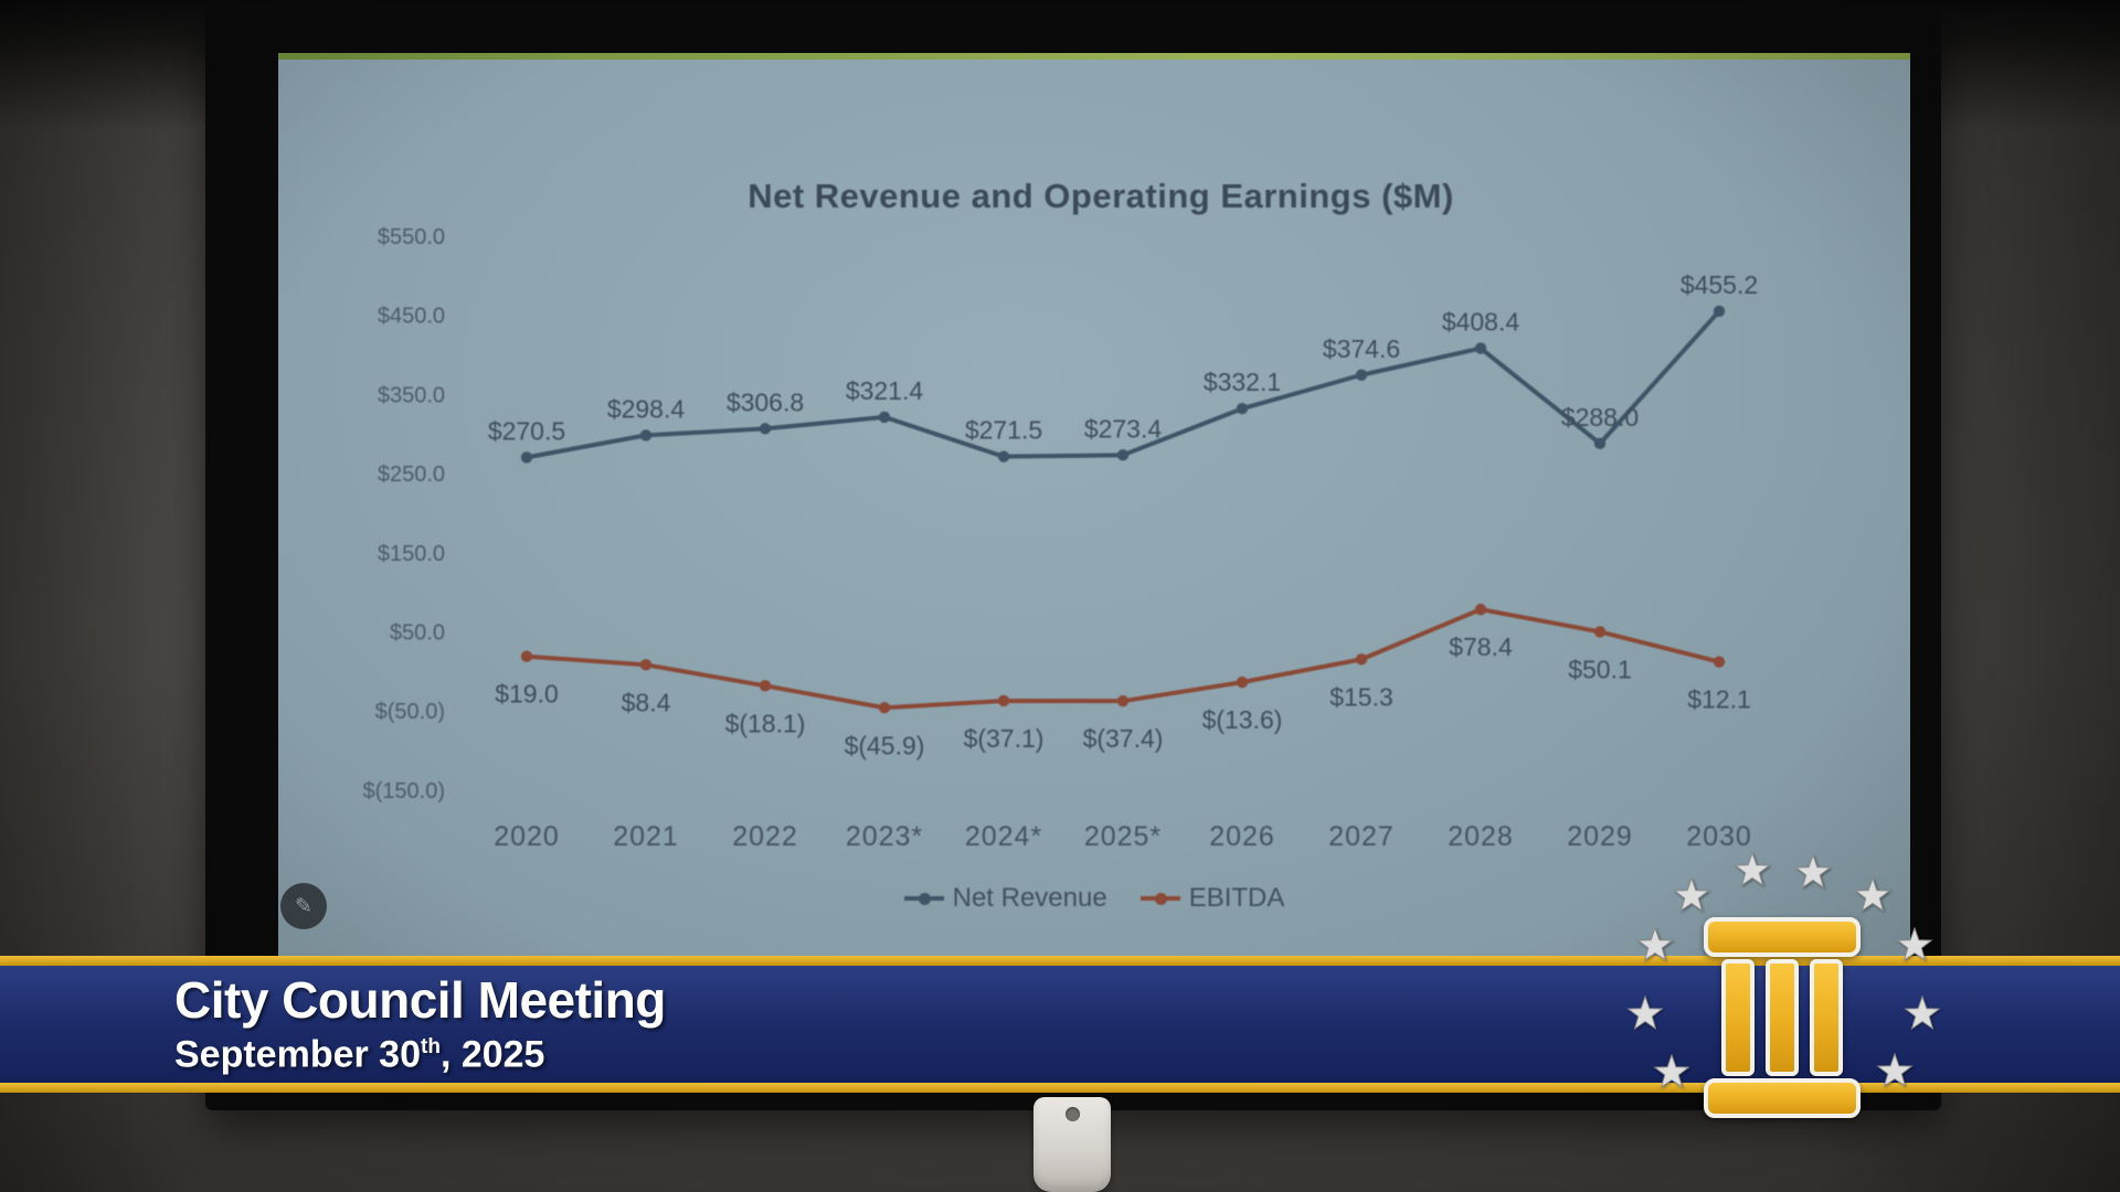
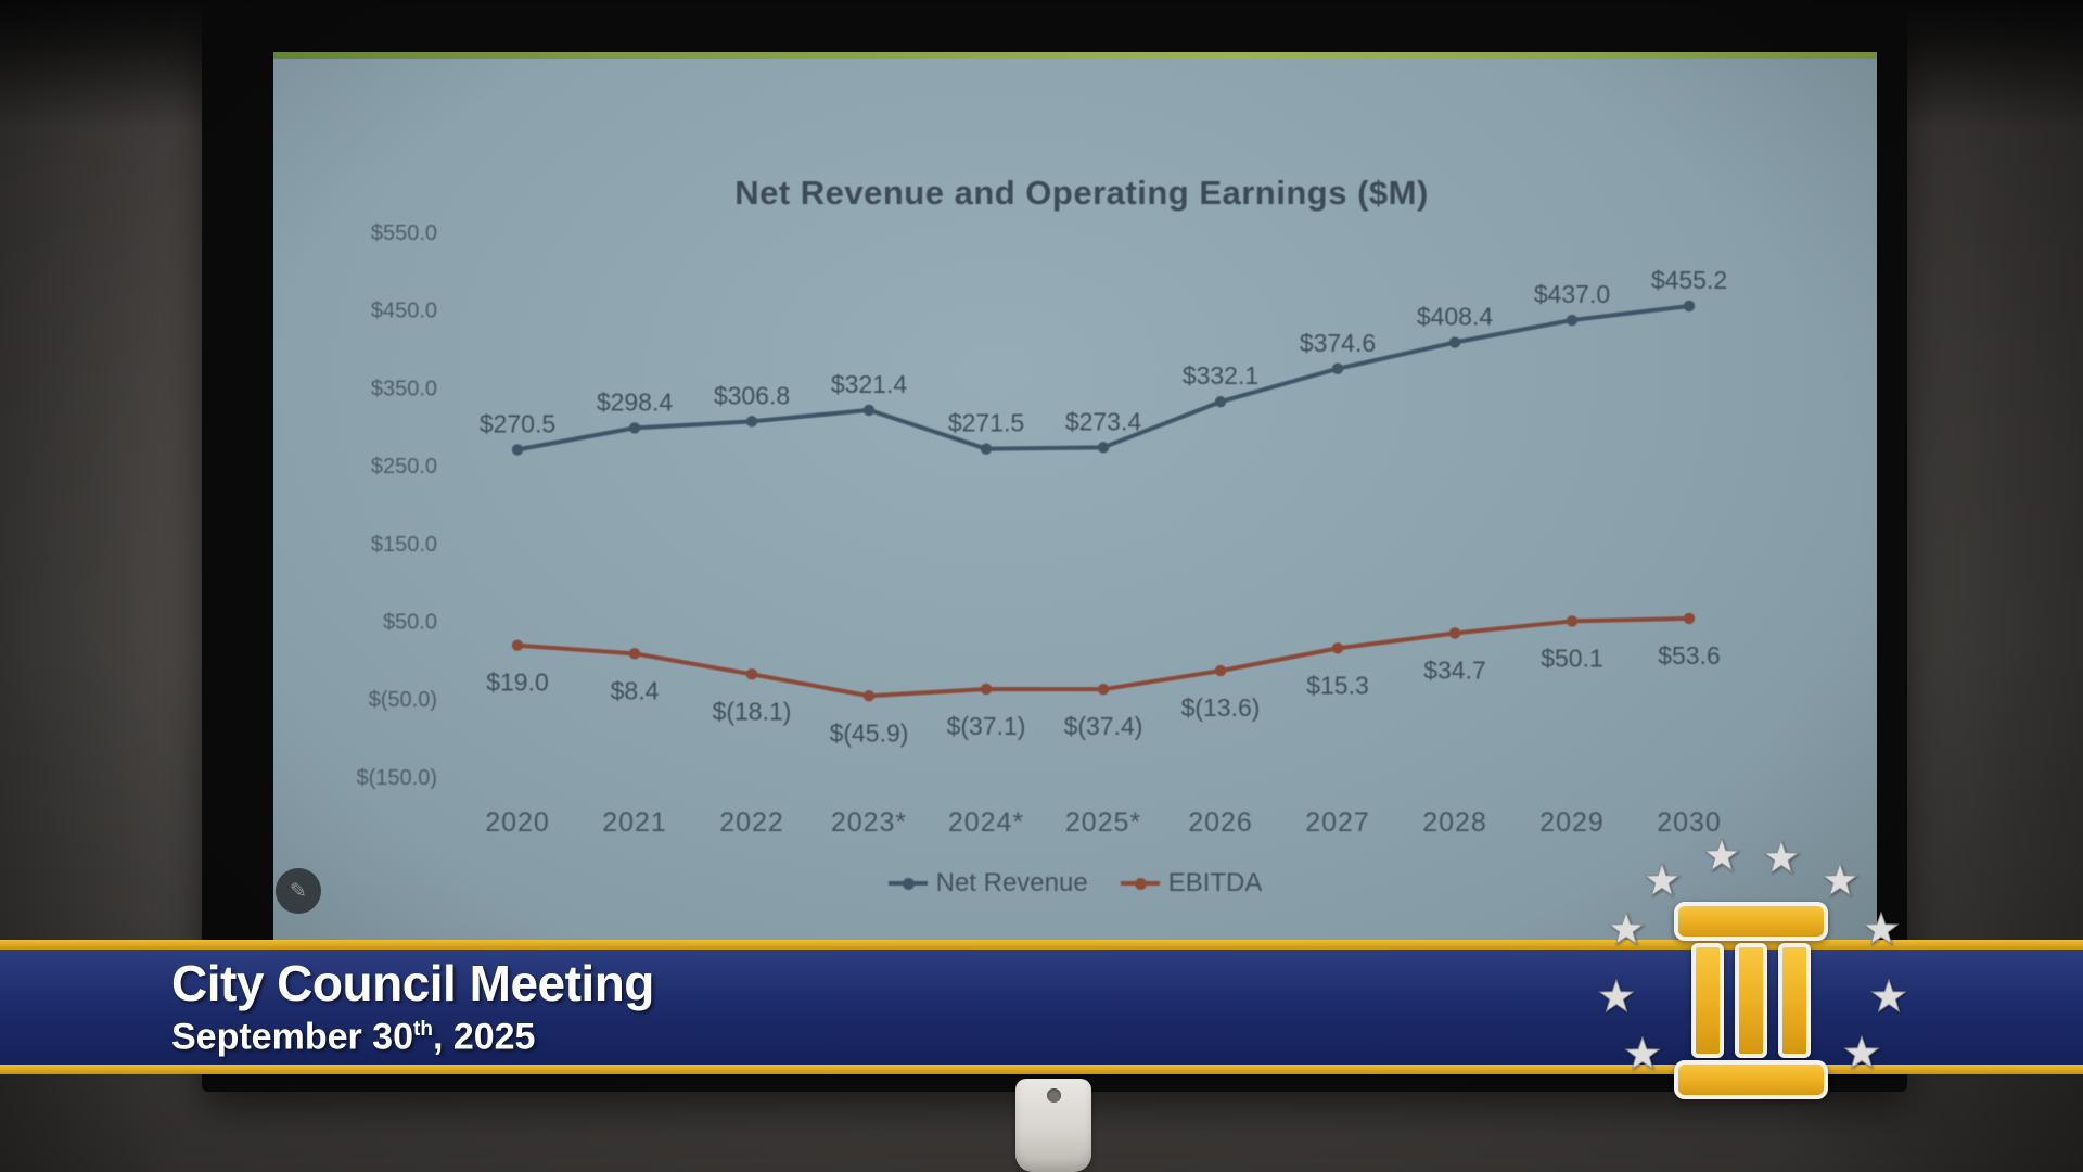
EBITDA/2028: $78.4 -> $34.7
Net Revenue/2029: $288.0 -> $437.0
EBITDA/2030: $12.1 -> $53.6
